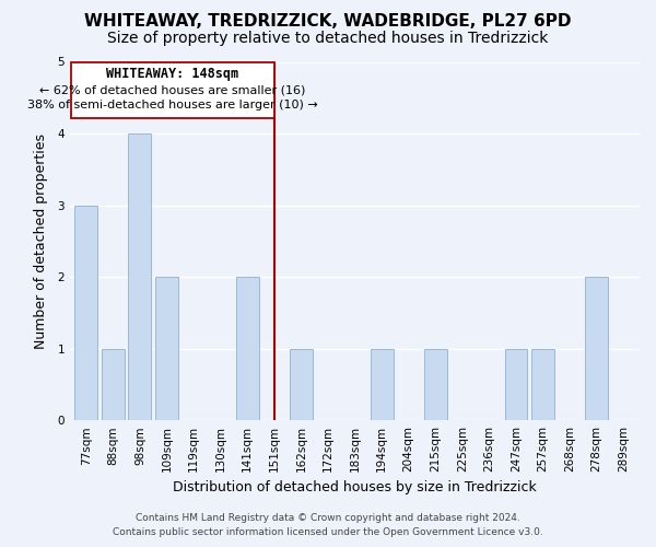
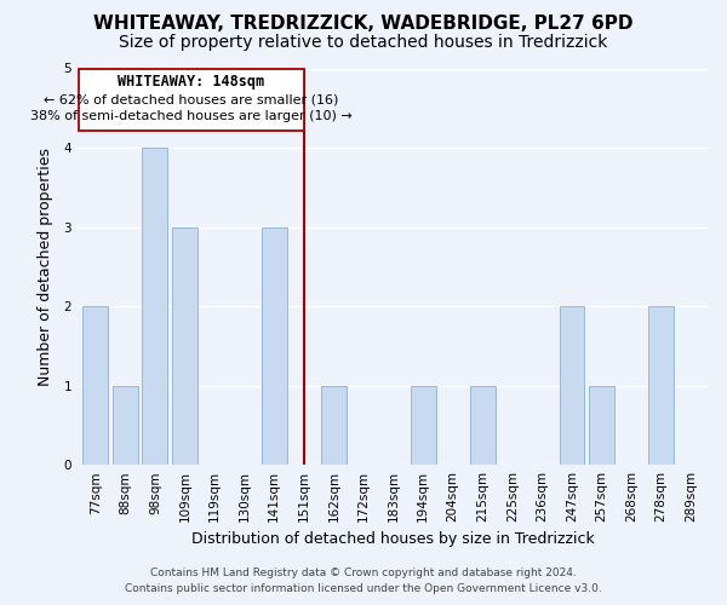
77sqm: 3 -> 2
109sqm: 2 -> 3
141sqm: 2 -> 3
247sqm: 1 -> 2
